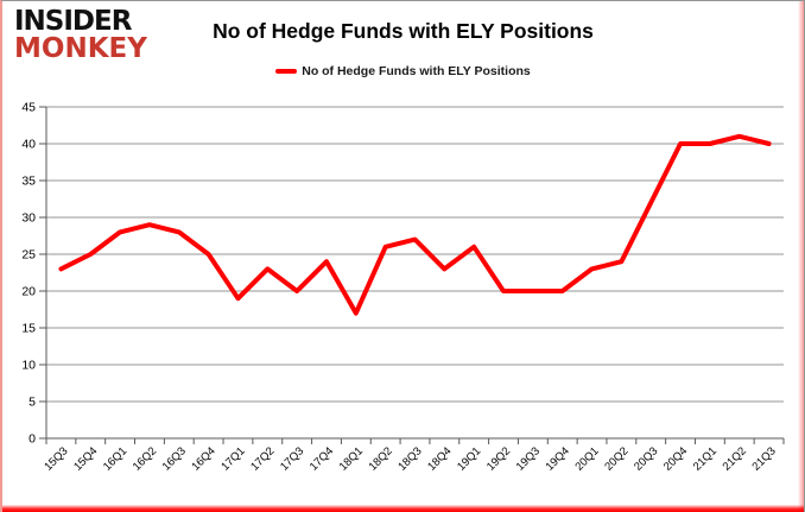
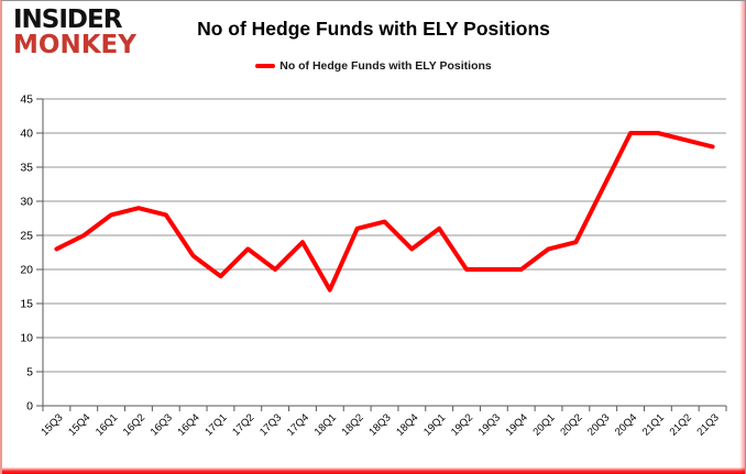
16Q4: 25 -> 22
21Q2: 41 -> 39
21Q3: 40 -> 38
